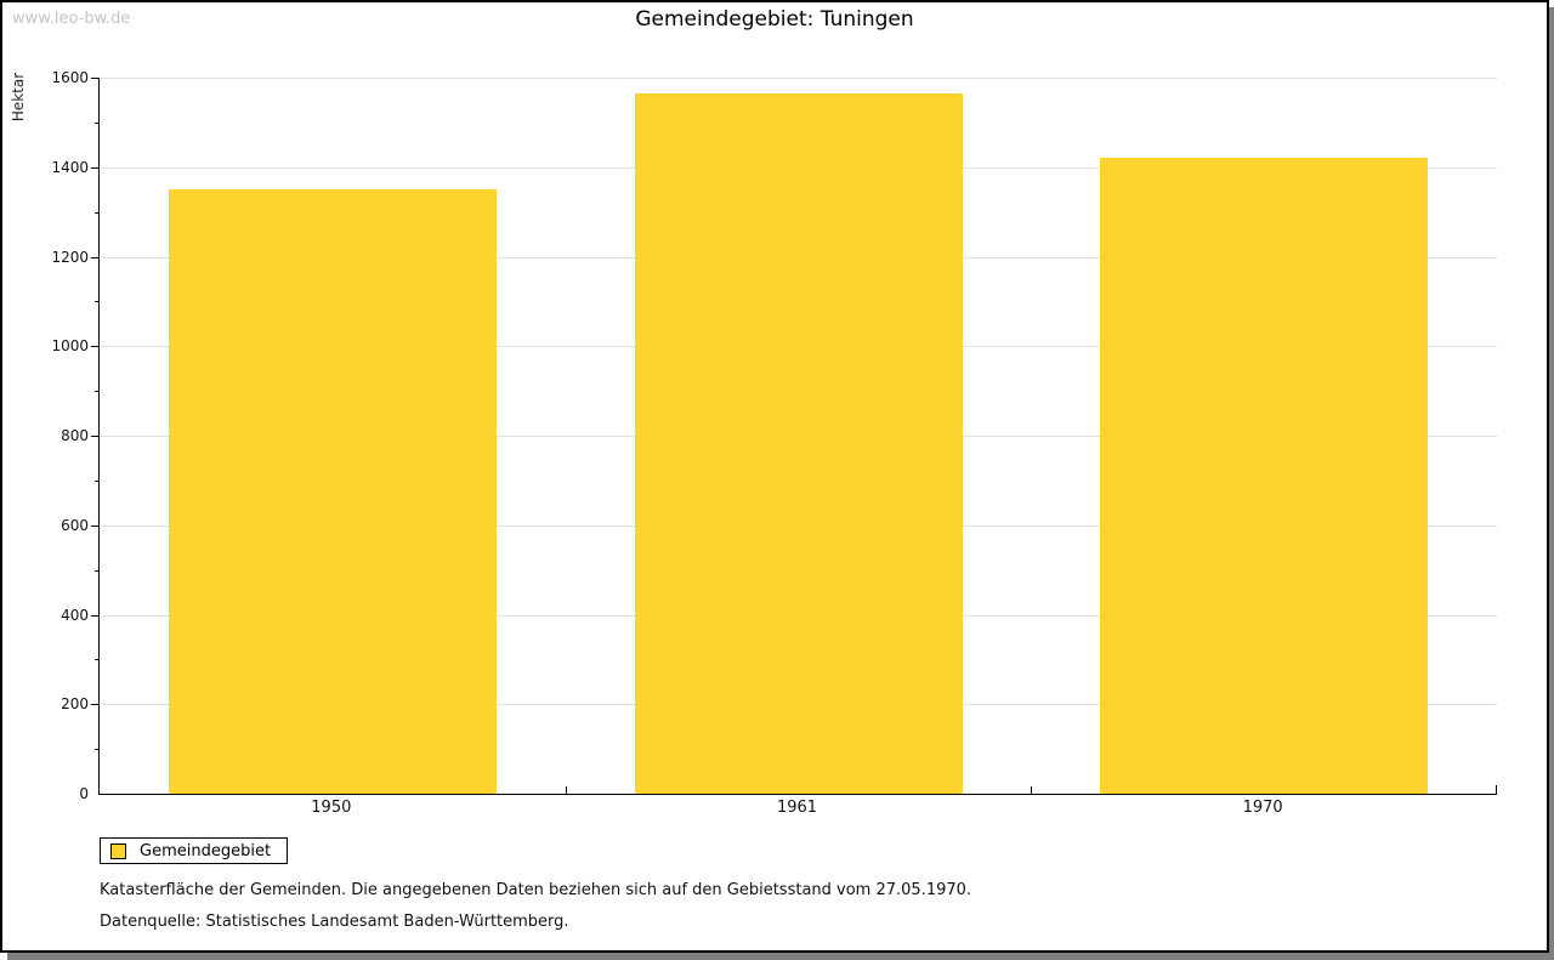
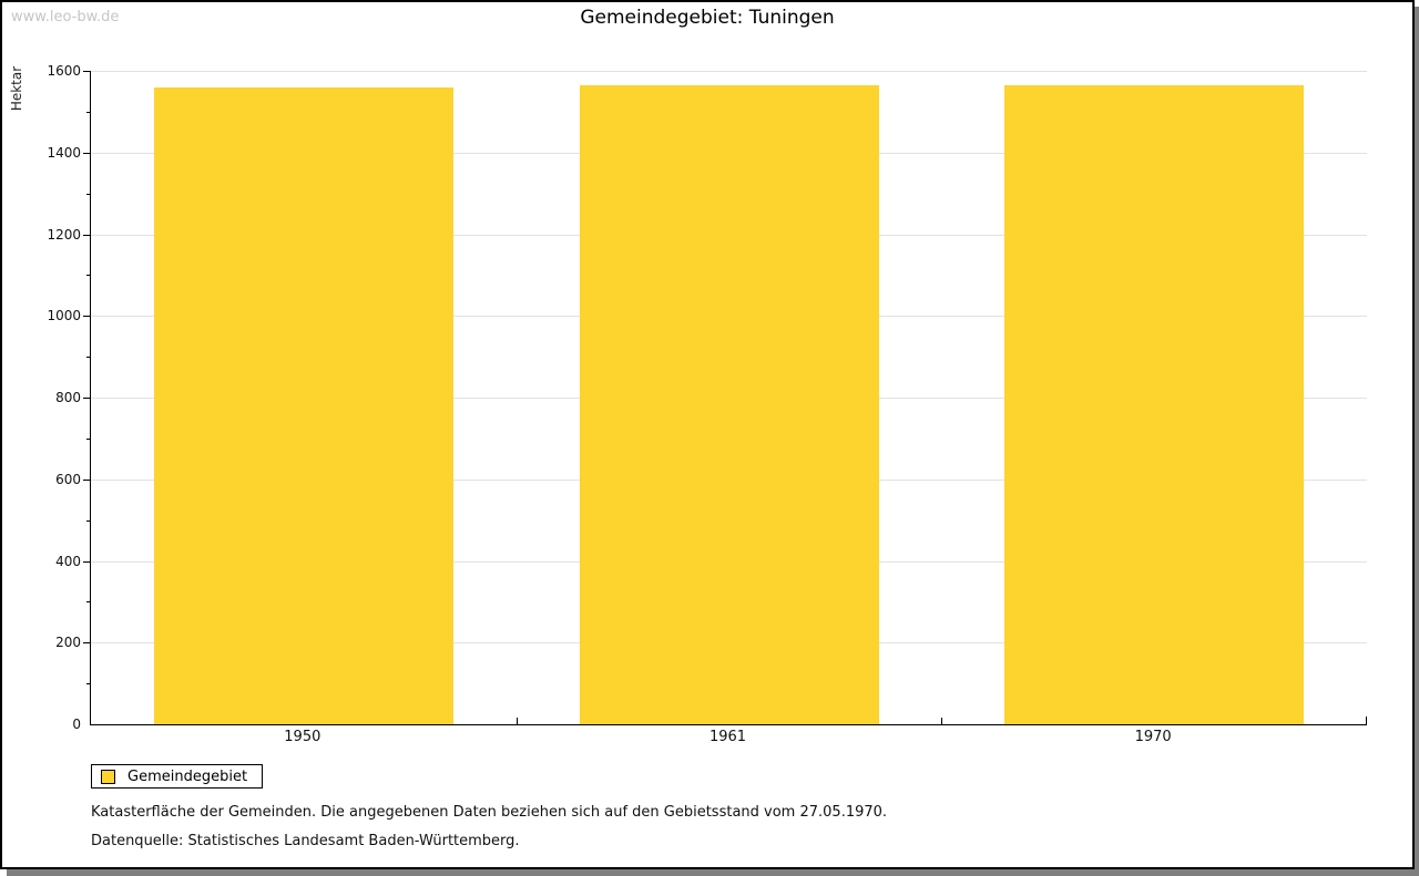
1950: 1350 -> 1560
1970: 1420 -> 1560
